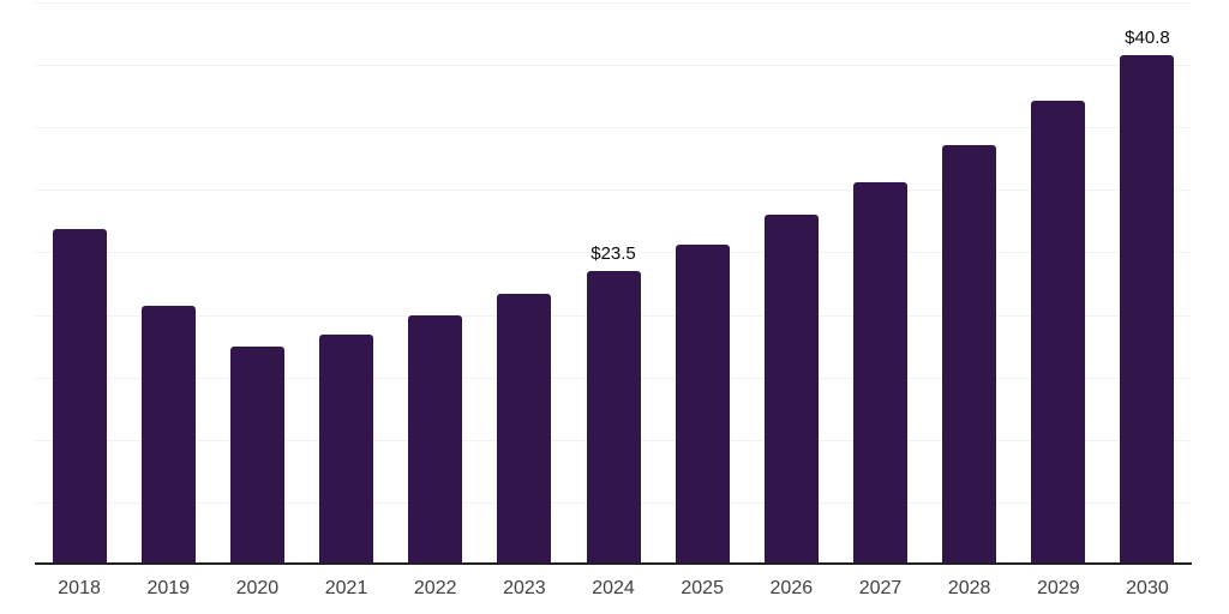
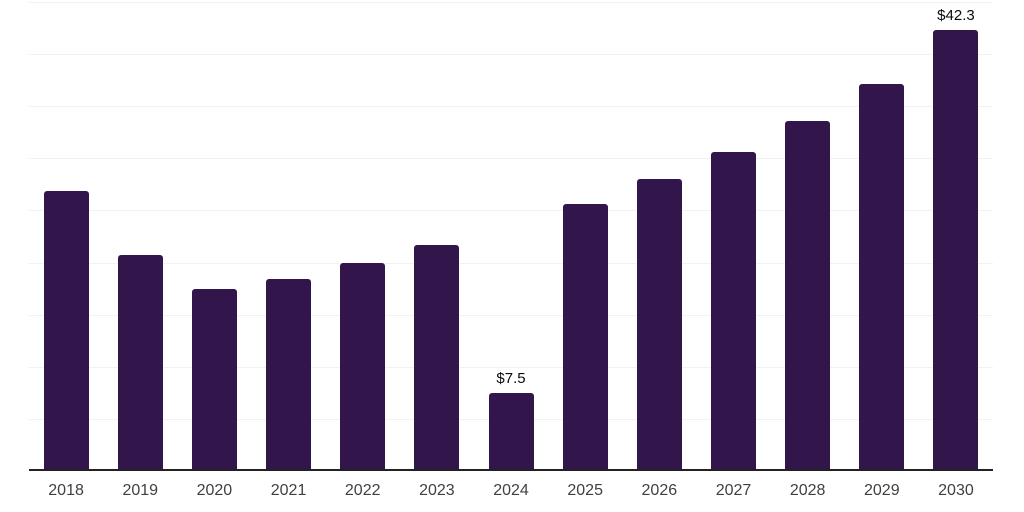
2024: $23.5 -> $7.5
2030: $40.8 -> $42.3
